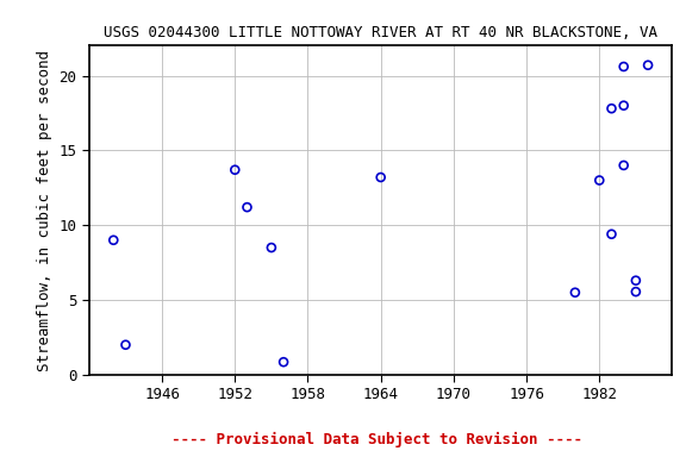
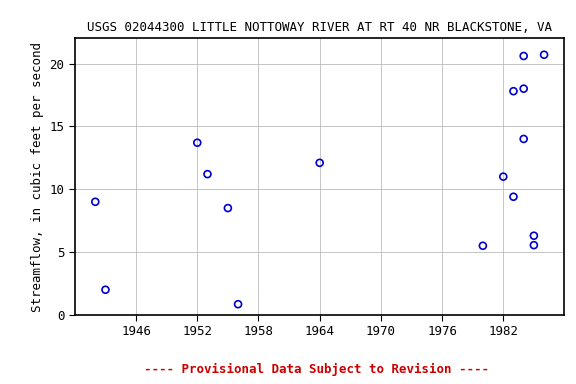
1964: 13.2 -> 12.1
1982: 13.0 -> 11.0
